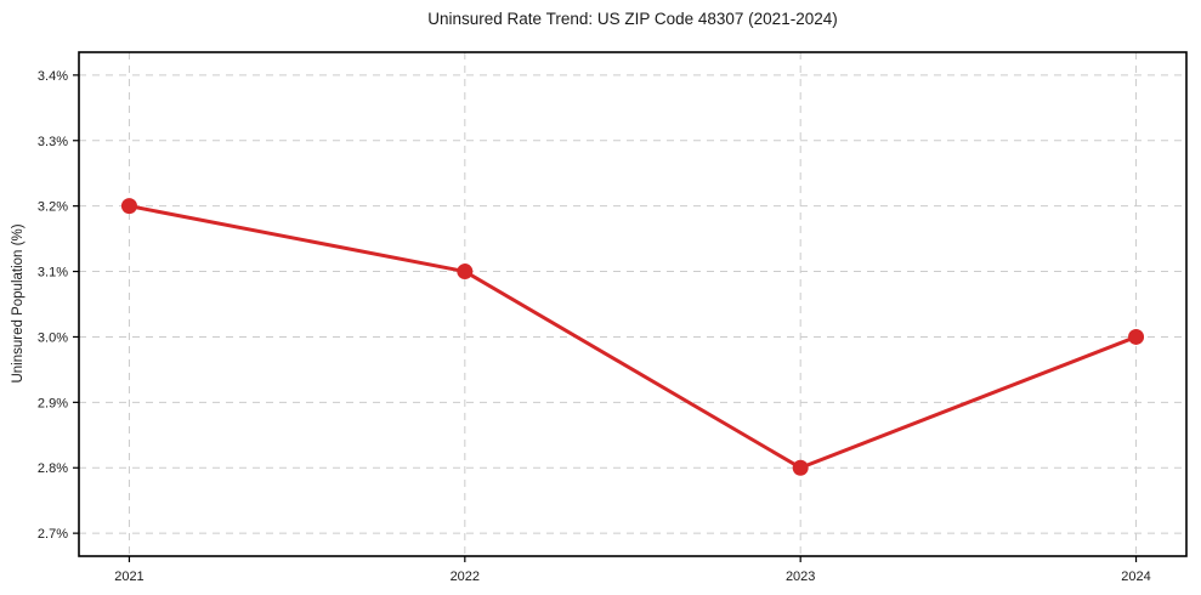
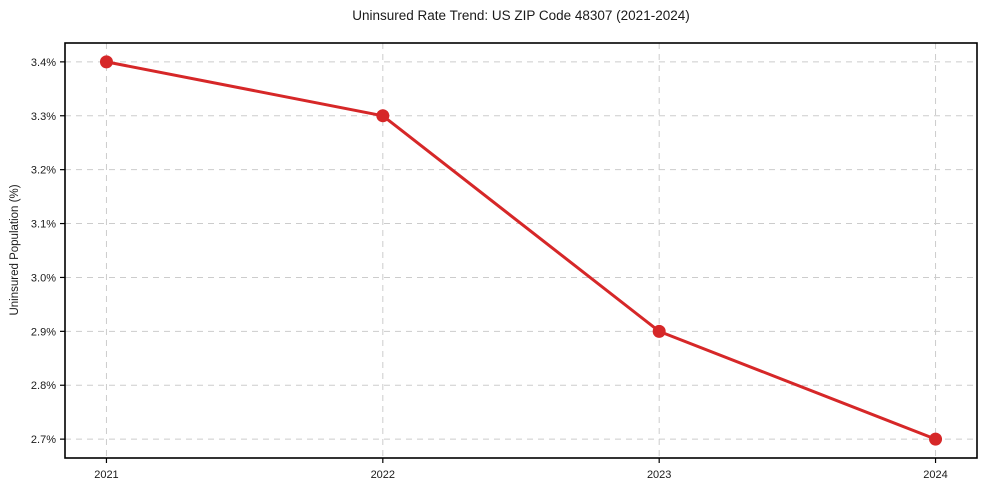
2021: 3.2% -> 3.4%
2022: 3.1% -> 3.3%
2023: 2.8% -> 2.9%
2024: 3.0% -> 2.7%
